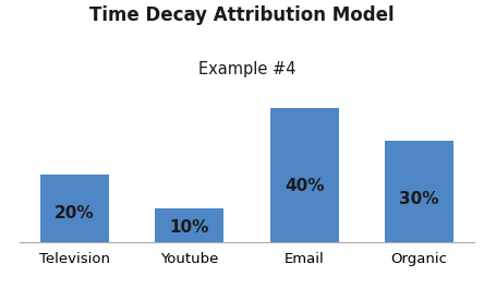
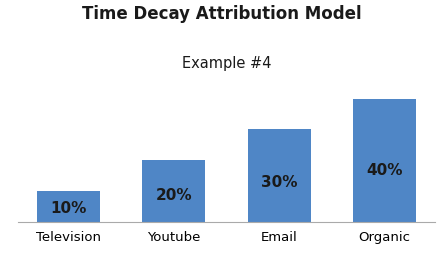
Television: 20% -> 10%
Youtube: 10% -> 20%
Email: 40% -> 30%
Organic: 30% -> 40%
